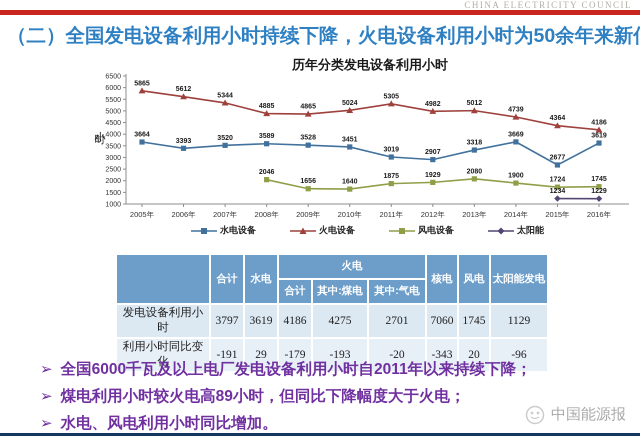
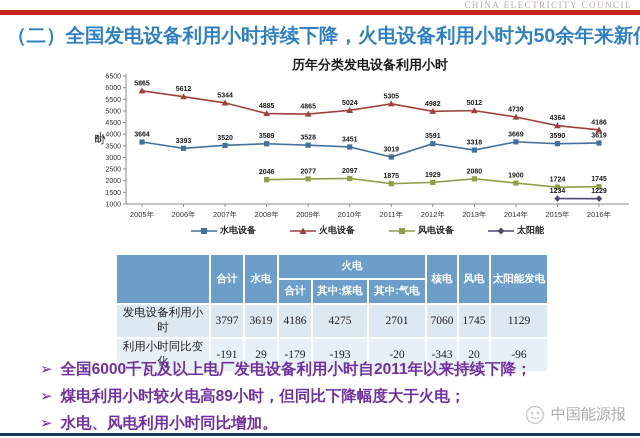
风电设备/2009年: 1656 -> 2077
风电设备/2010年: 1640 -> 2097
水电设备/2012年: 2907 -> 3591
水电设备/2015年: 2677 -> 3590
